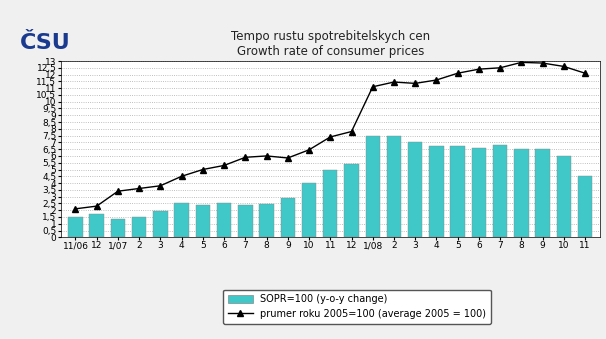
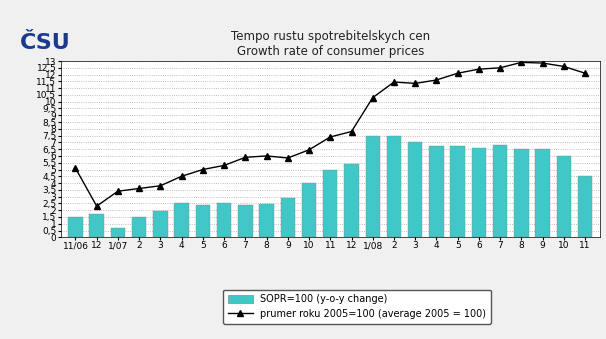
prumer roku 2005=100 (average 2005 = 100)/11/06: 2,1 -> 5,1
SOPR=100 (y-o-y change)/1/07: 1,4 -> 0,7
prumer roku 2005=100 (average 2005 = 100)/1/08: 11,1 -> 10,3
